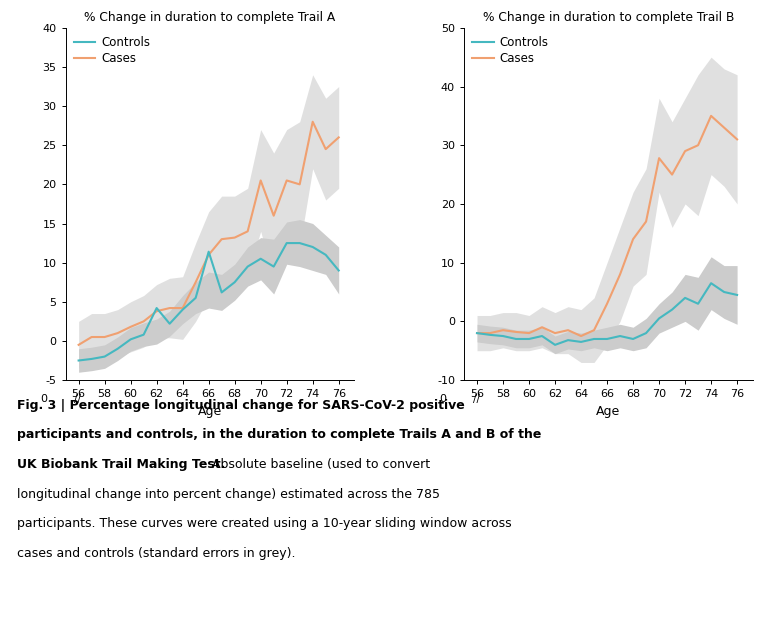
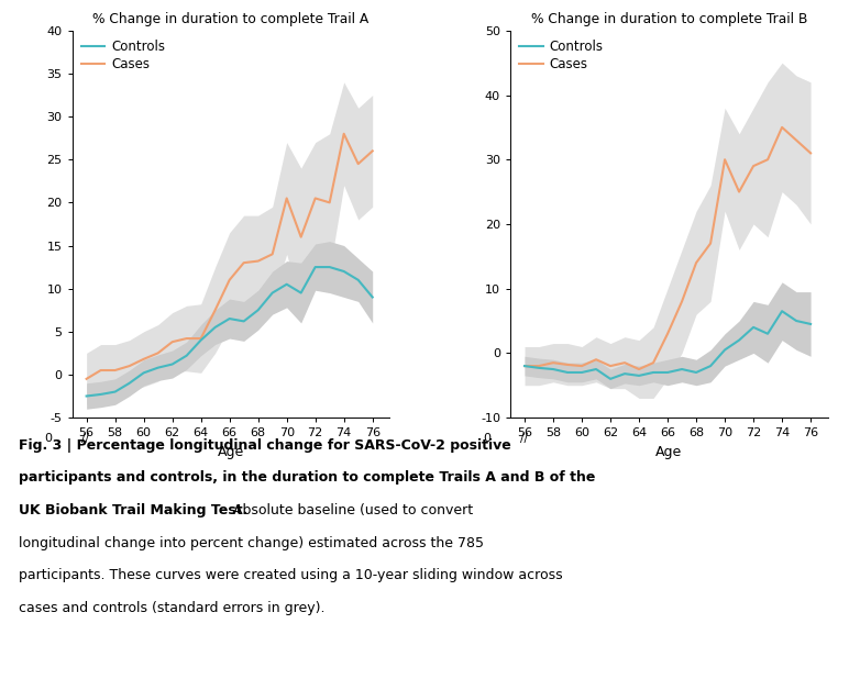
% Change in duration to complete Trail A/Controls/62: 4.2 -> 1.2
% Change in duration to complete Trail A/Controls/66: 11.4 -> 6.5
% Change in duration to complete Trail B/Cases/70: 27.8 -> 30.0
